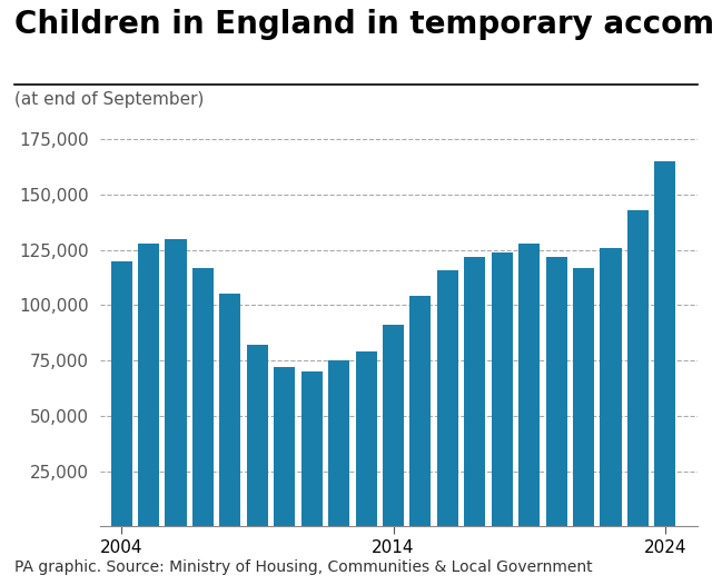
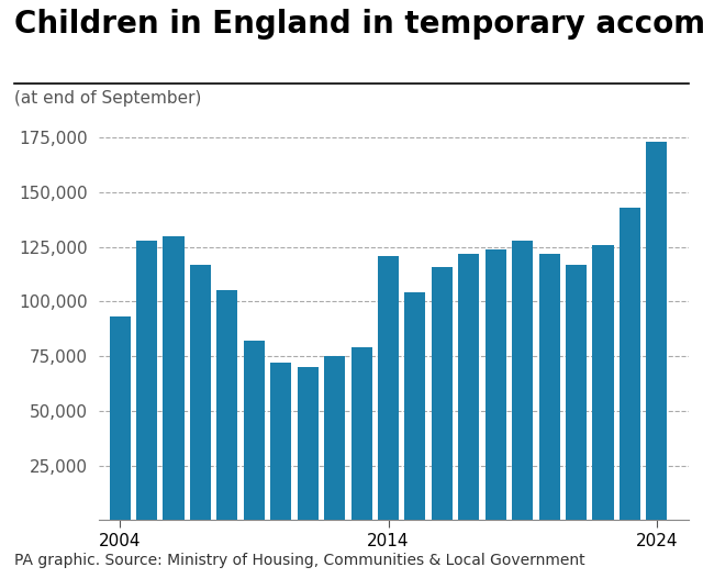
2004: 120,000 -> 93,000
2014: 91,000 -> 121,000
2024: 165,000 -> 173,000
